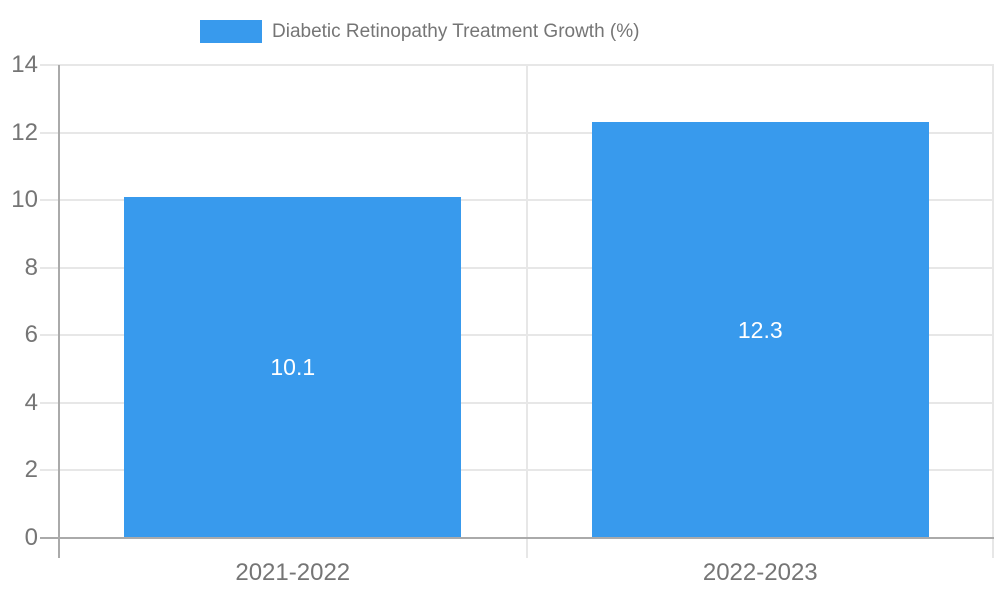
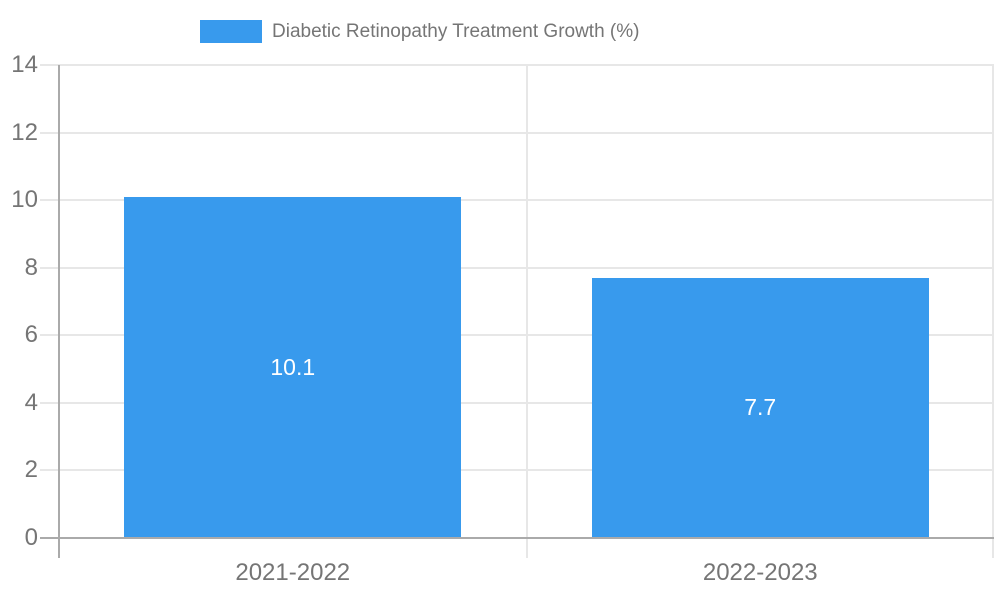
2022-2023: 12.3 -> 7.7
